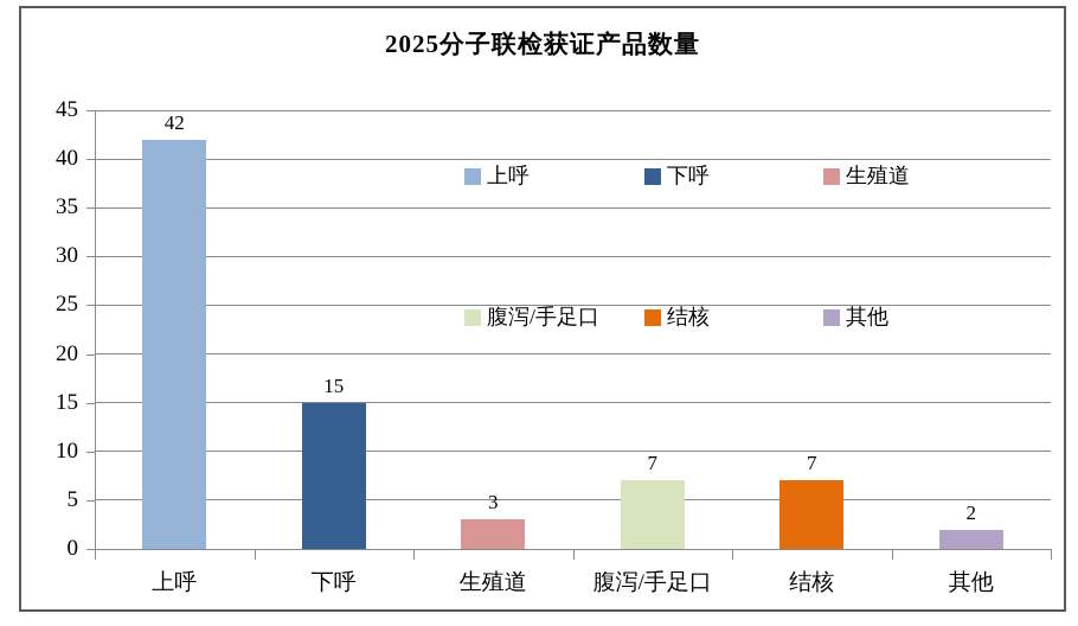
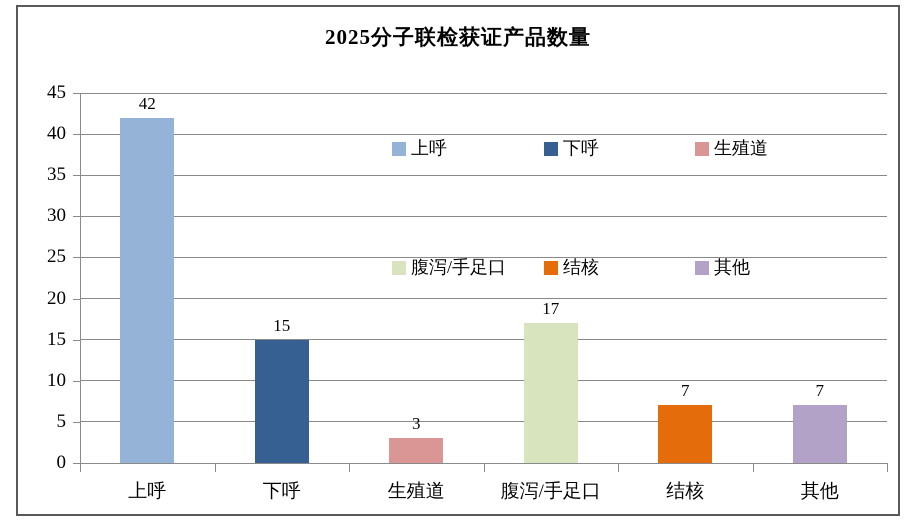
腹泻/手足口: 7 -> 17
其他: 2 -> 7
